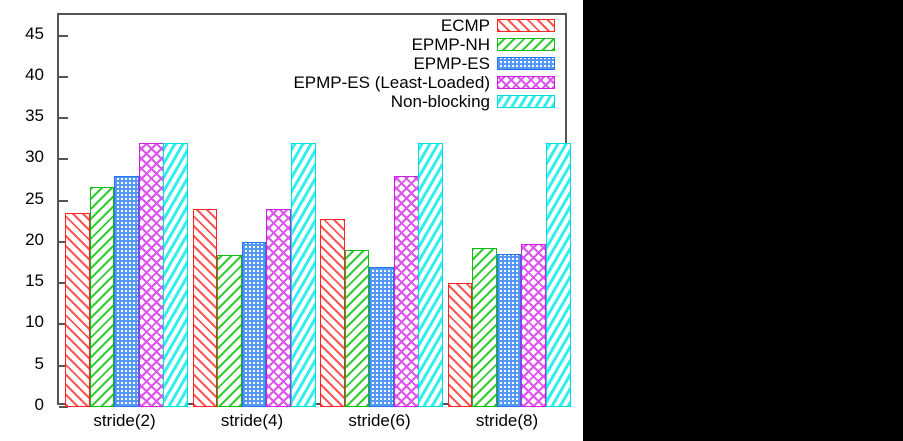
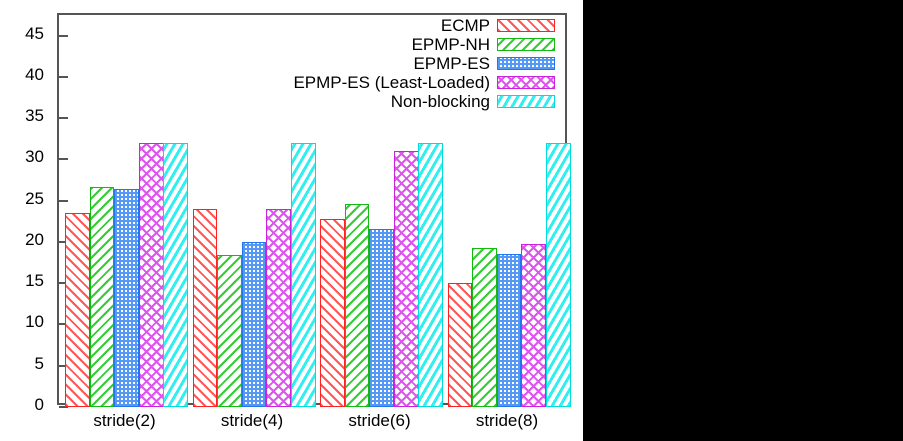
EPMP-ES/stride(2): 28 -> 26
EPMP-NH/stride(6): 19 -> 25
EPMP-ES/stride(6): 17 -> 22
EPMP-ES (Least-Loaded)/stride(6): 28 -> 31
